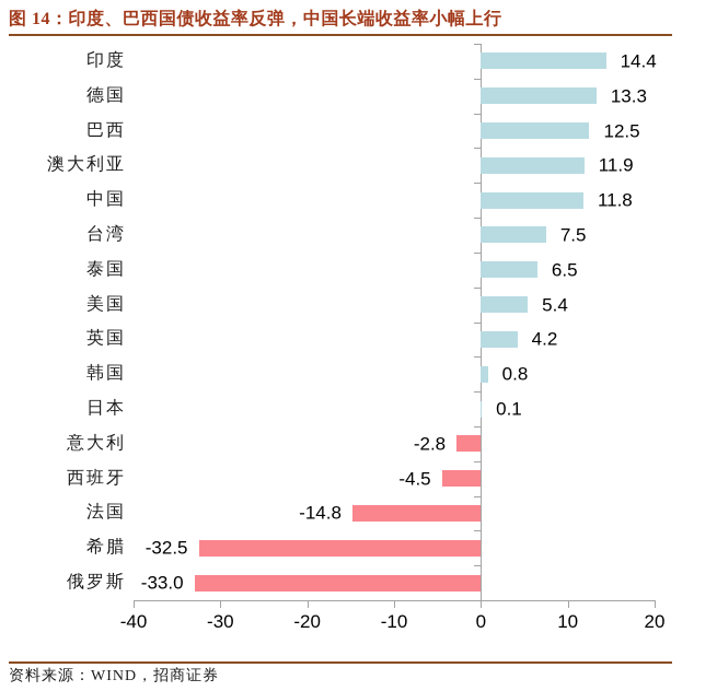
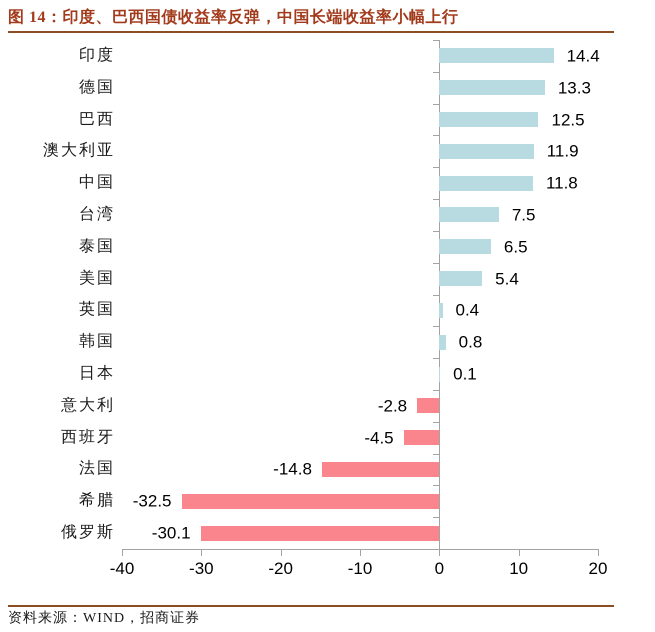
英国: 4.2 -> 0.4
俄罗斯: -33.0 -> -30.1
